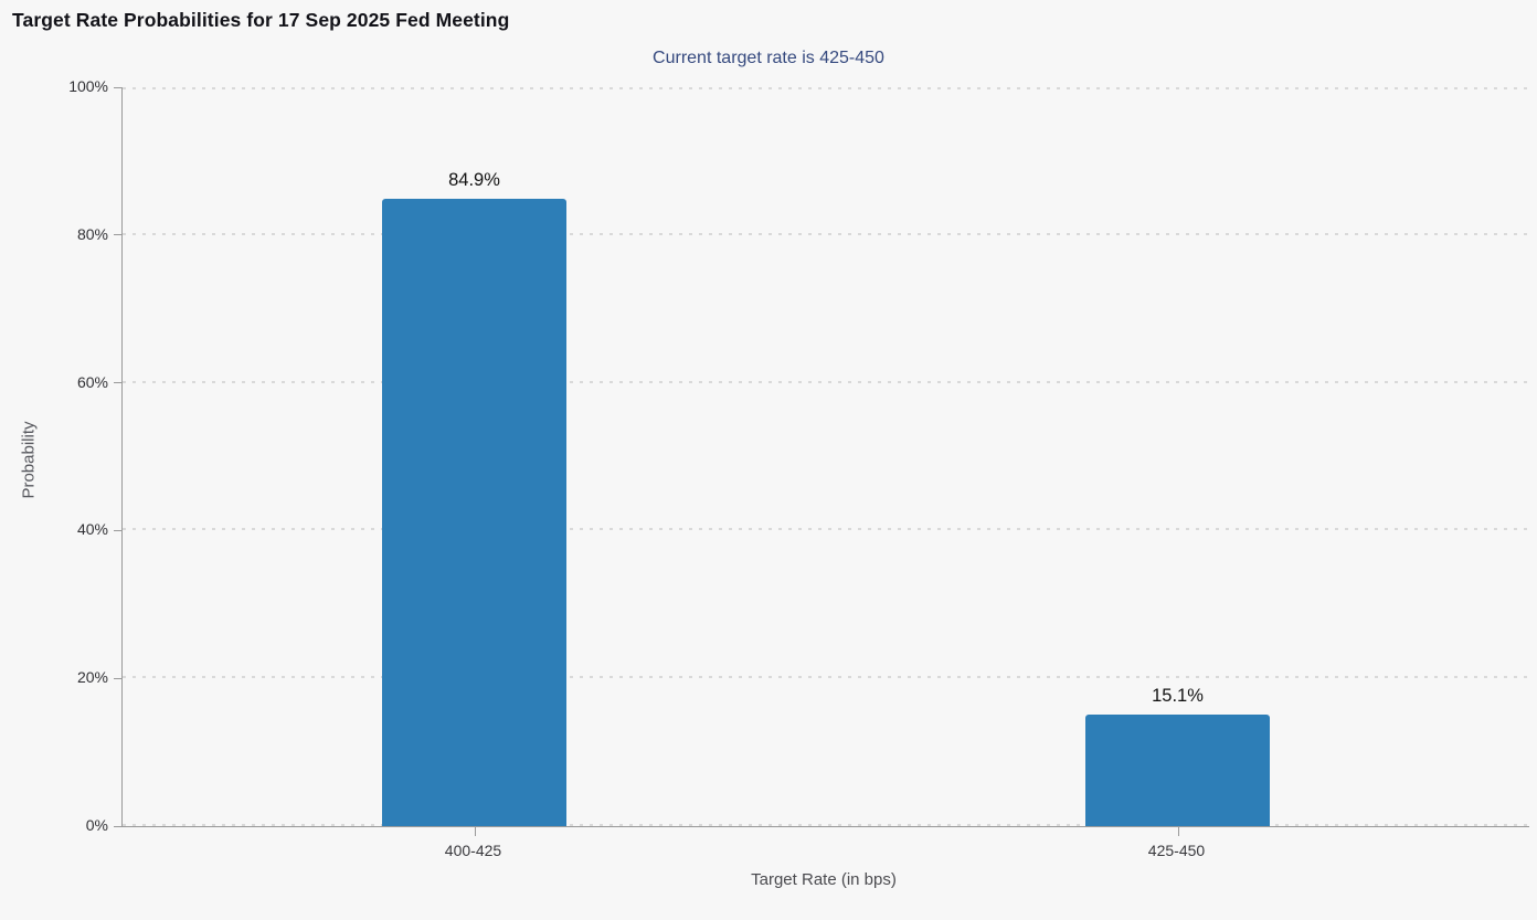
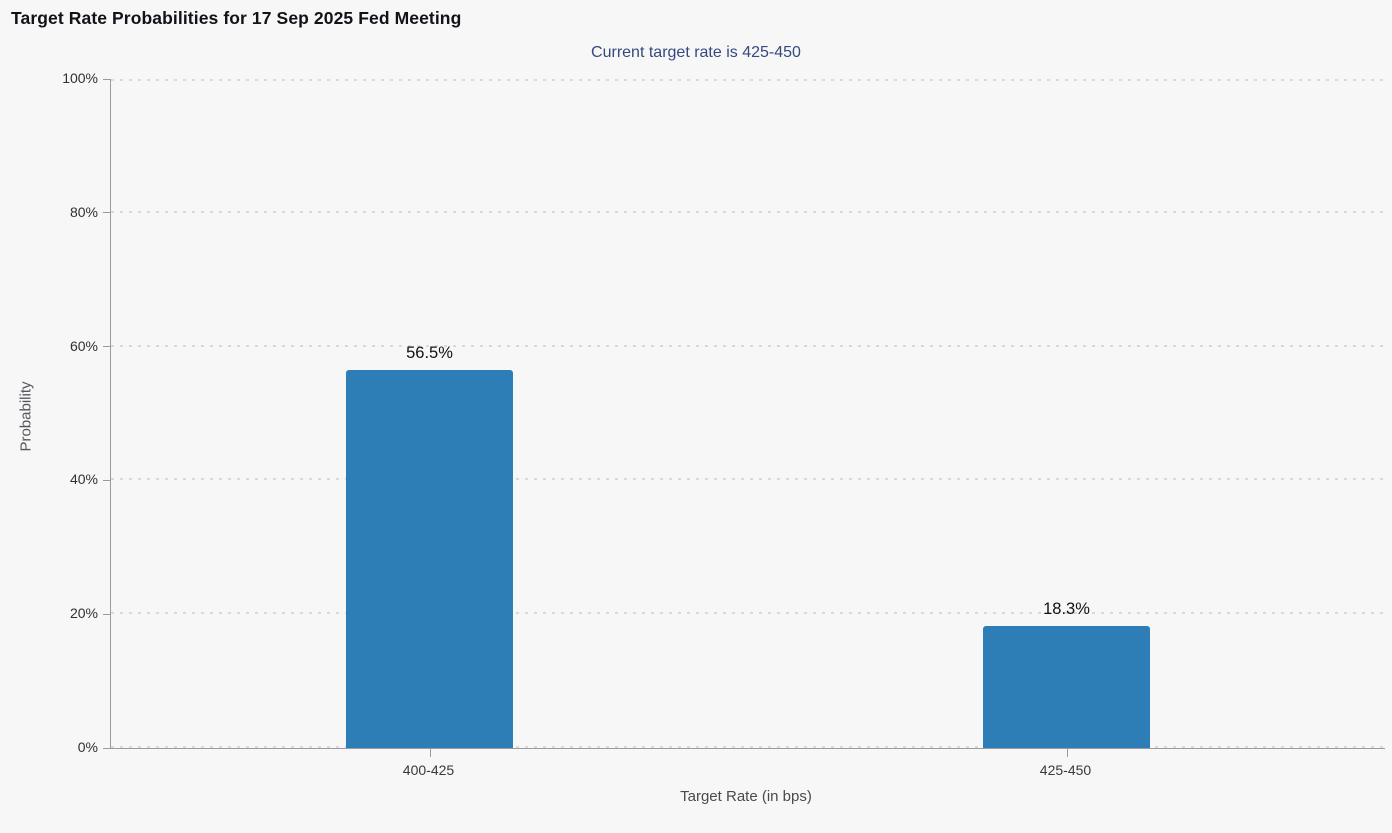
400-425: 84.9% -> 56.5%
425-450: 15.1% -> 18.3%
